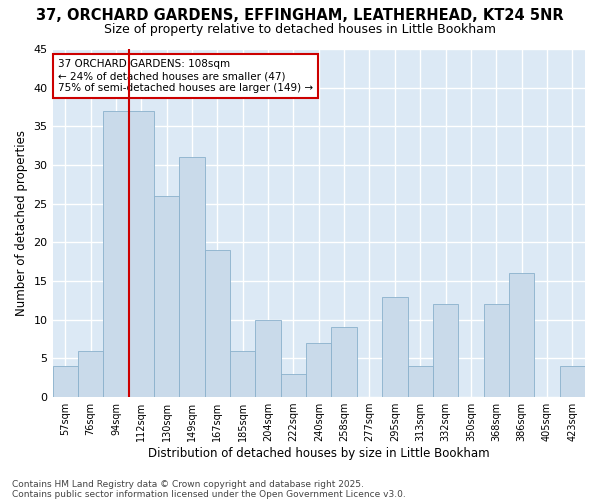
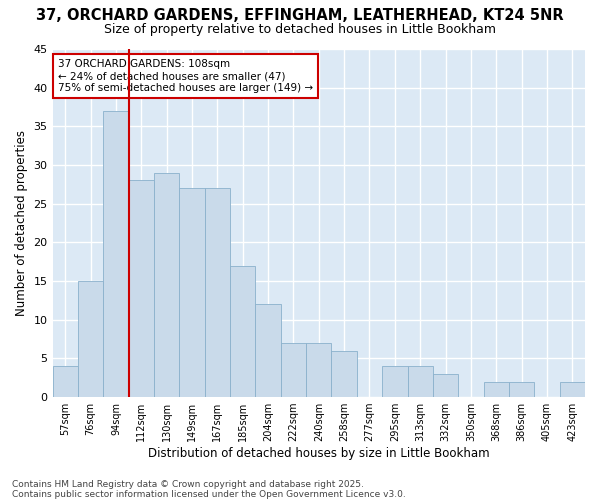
76sqm: 6 -> 15
112sqm: 37 -> 28
130sqm: 26 -> 29
149sqm: 31 -> 27
167sqm: 19 -> 27
185sqm: 6 -> 17
204sqm: 10 -> 12
222sqm: 3 -> 7
258sqm: 9 -> 6
295sqm: 13 -> 4
332sqm: 12 -> 3
368sqm: 12 -> 2
386sqm: 16 -> 2
423sqm: 4 -> 2
